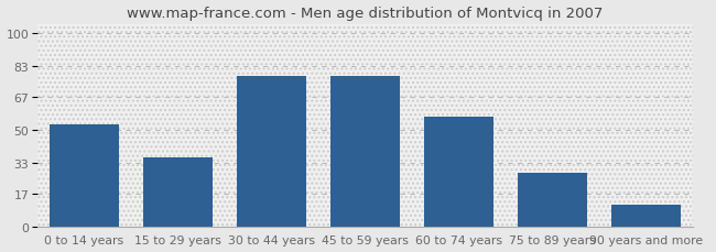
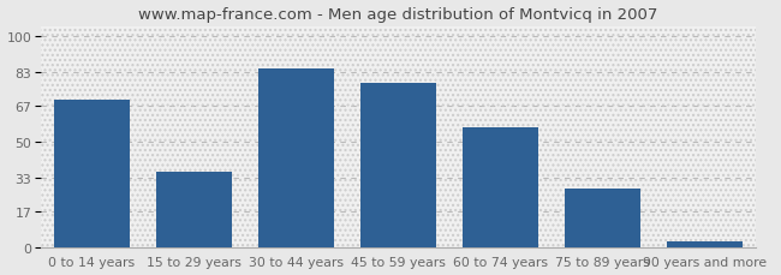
0 to 14 years: 53 -> 70
30 to 44 years: 78 -> 85
90 years and more: 11 -> 3
